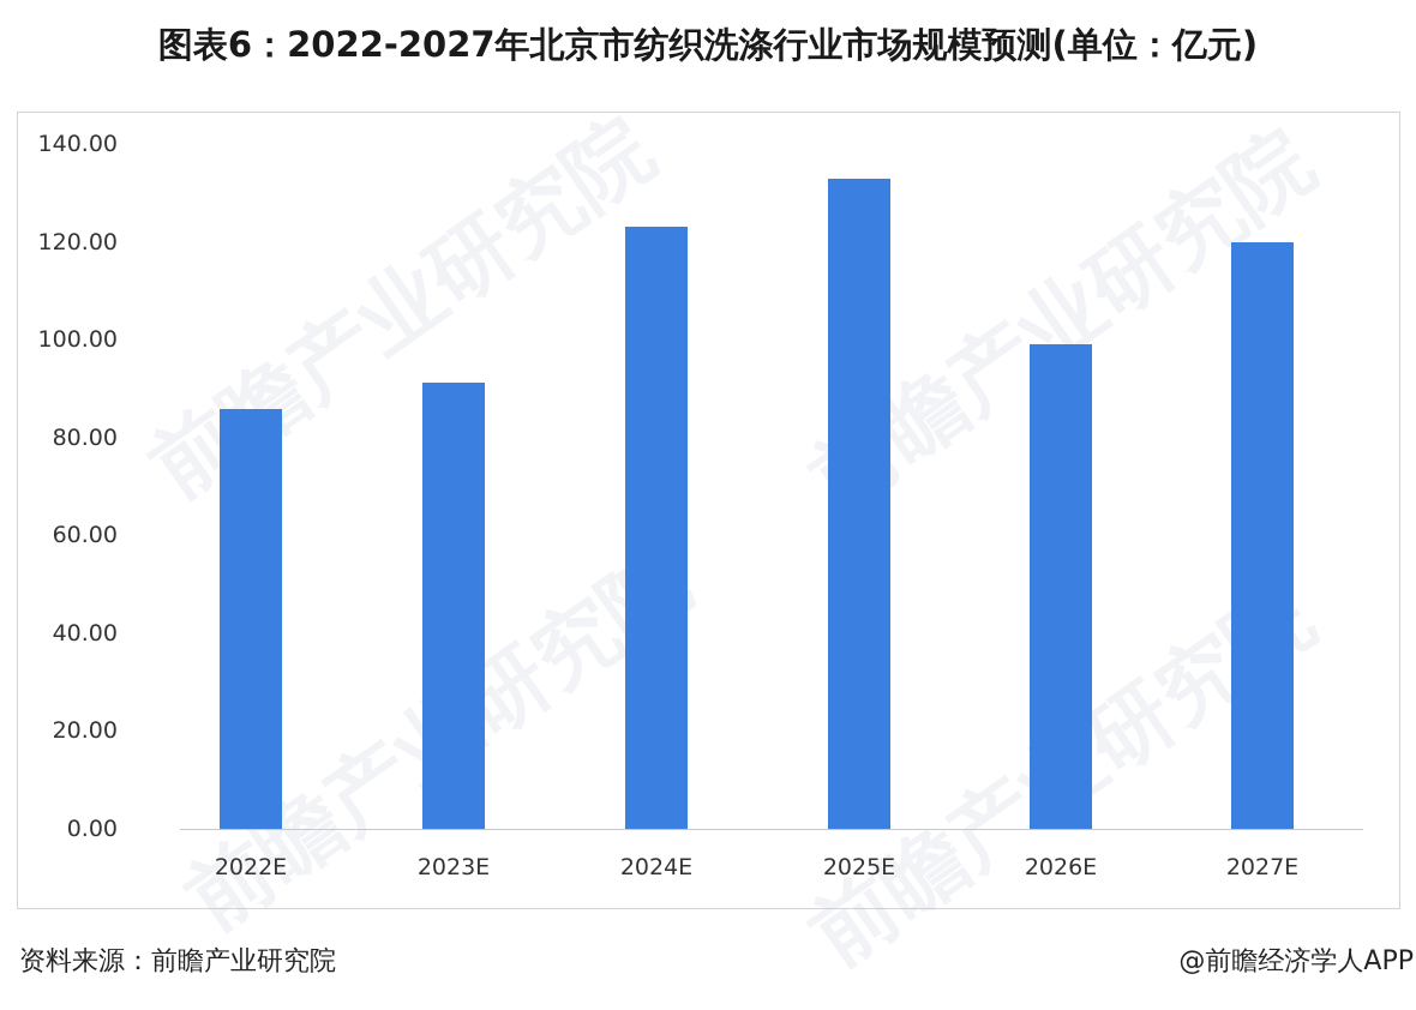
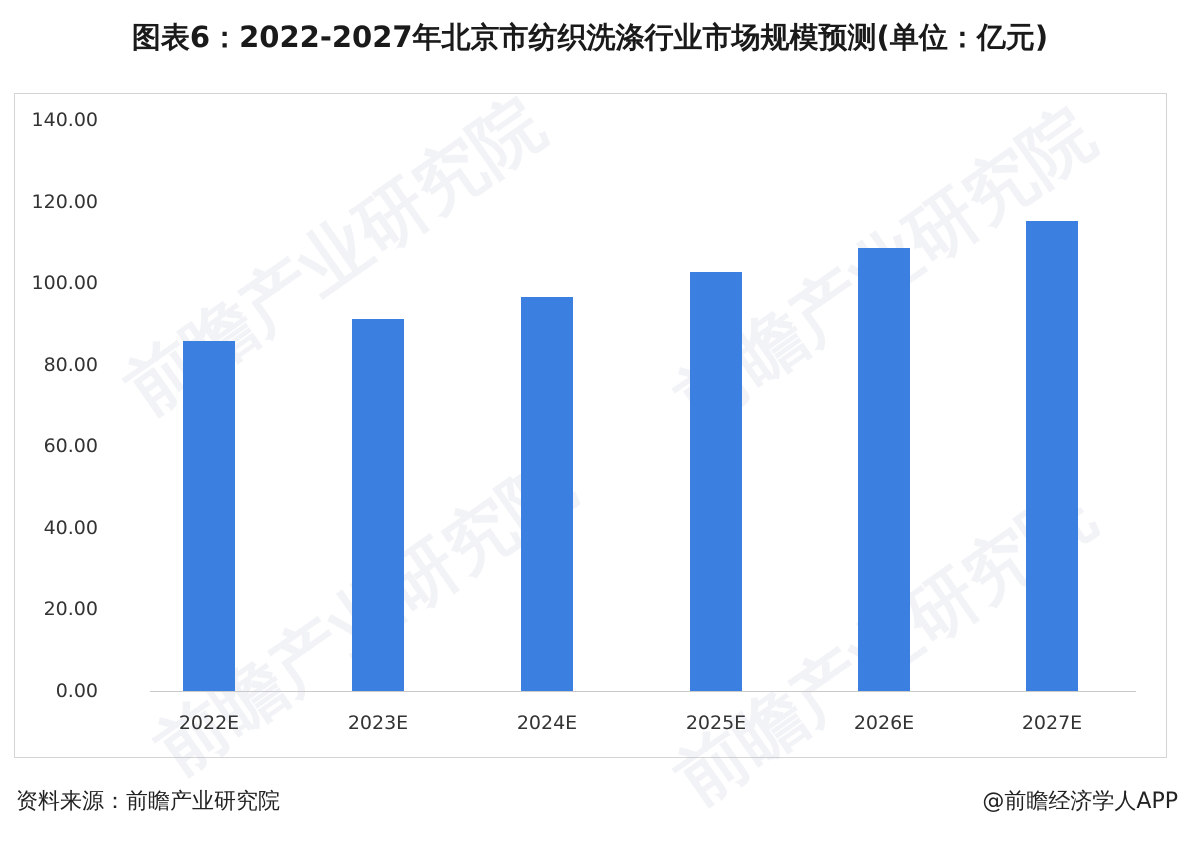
2024E: 123 -> 97
2025E: 133 -> 103
2026E: 99 -> 108
2027E: 120 -> 115
